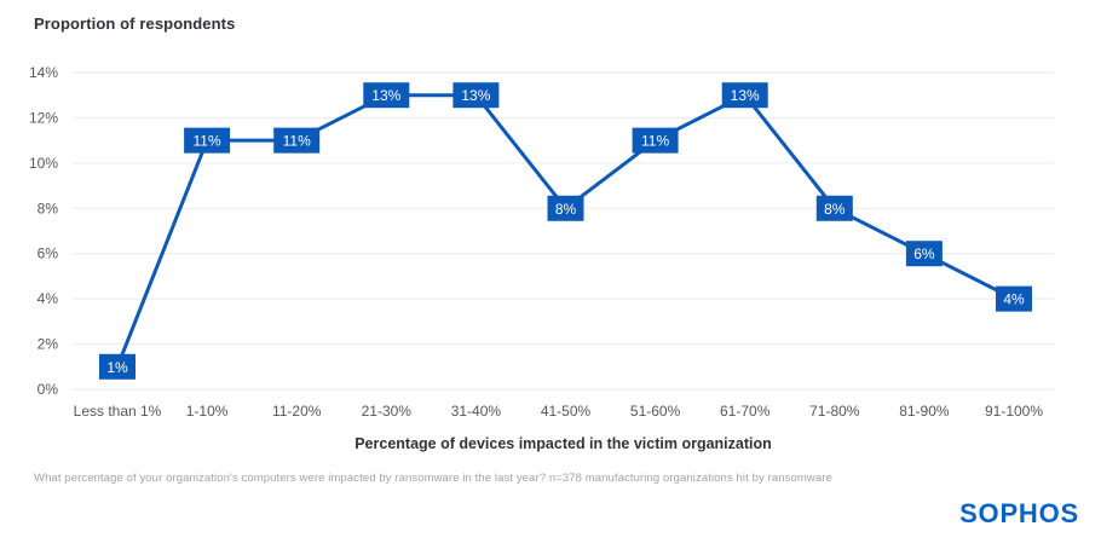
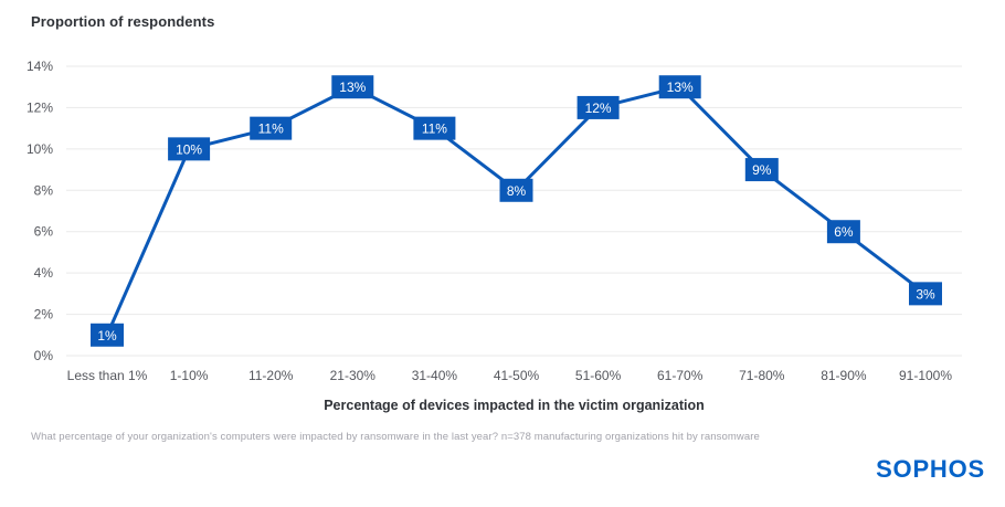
1-10%: 11% -> 10%
31-40%: 13% -> 11%
51-60%: 11% -> 12%
71-80%: 8% -> 9%
91-100%: 4% -> 3%
